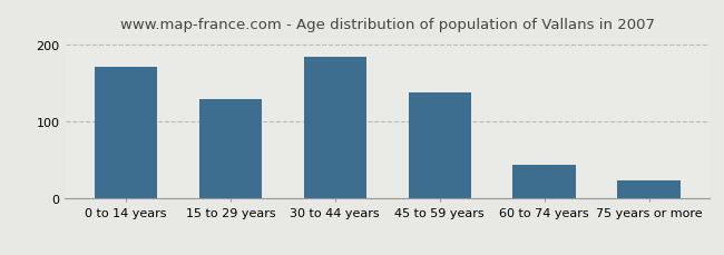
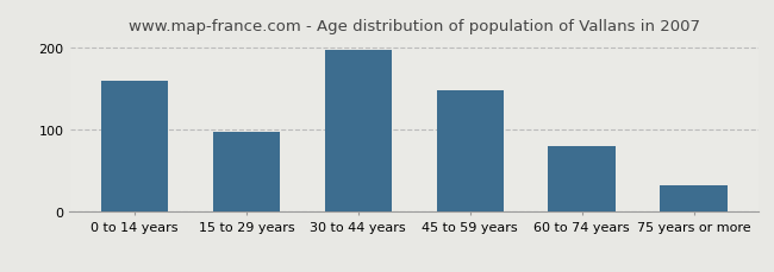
0 to 14 years: 172 -> 160
15 to 29 years: 130 -> 98
30 to 44 years: 184 -> 198
45 to 59 years: 138 -> 148
60 to 74 years: 44 -> 80
75 years or more: 24 -> 32
